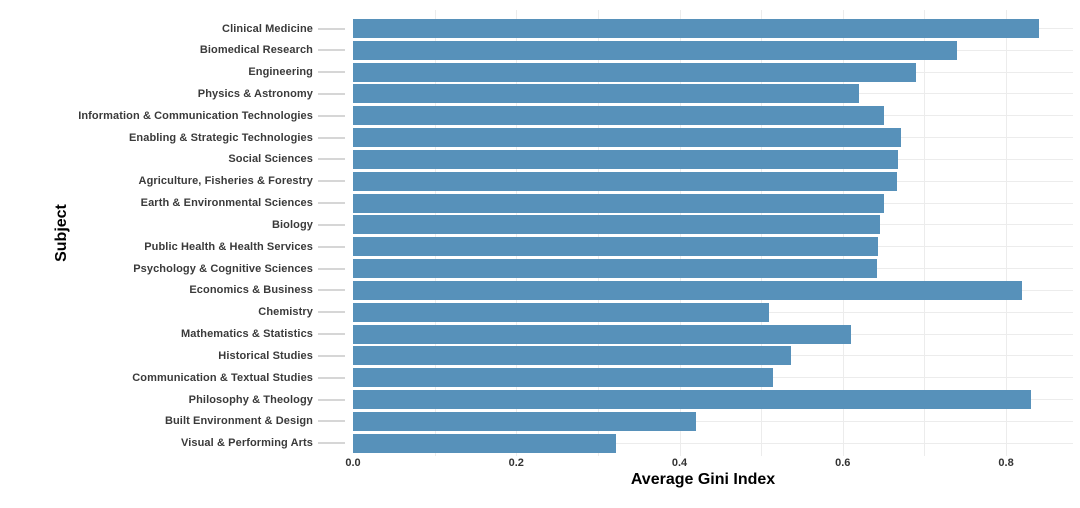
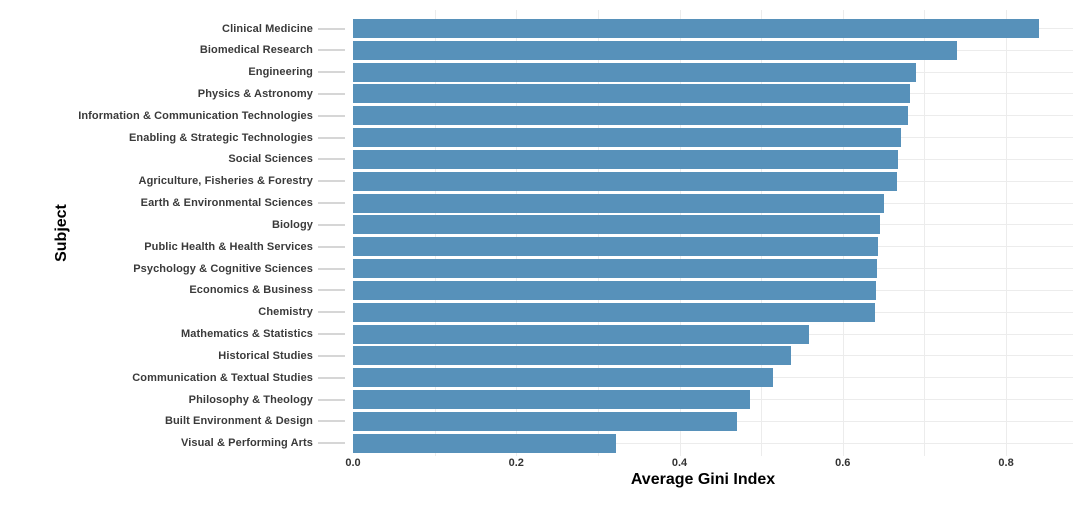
Physics & Astronomy: 0.62 -> 0.68
Information & Communication Technologies: 0.65 -> 0.68
Economics & Business: 0.82 -> 0.64
Chemistry: 0.51 -> 0.64
Mathematics & Statistics: 0.61 -> 0.56
Philosophy & Theology: 0.83 -> 0.49
Built Environment & Design: 0.42 -> 0.47
